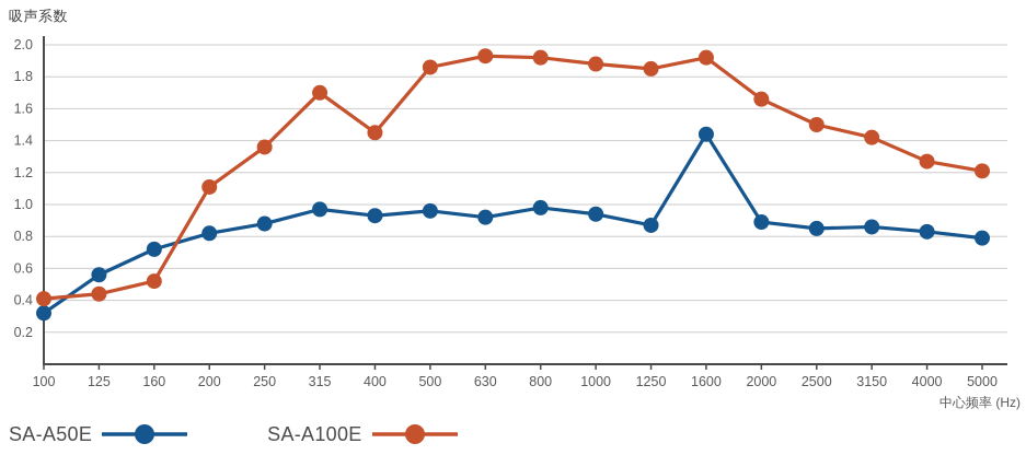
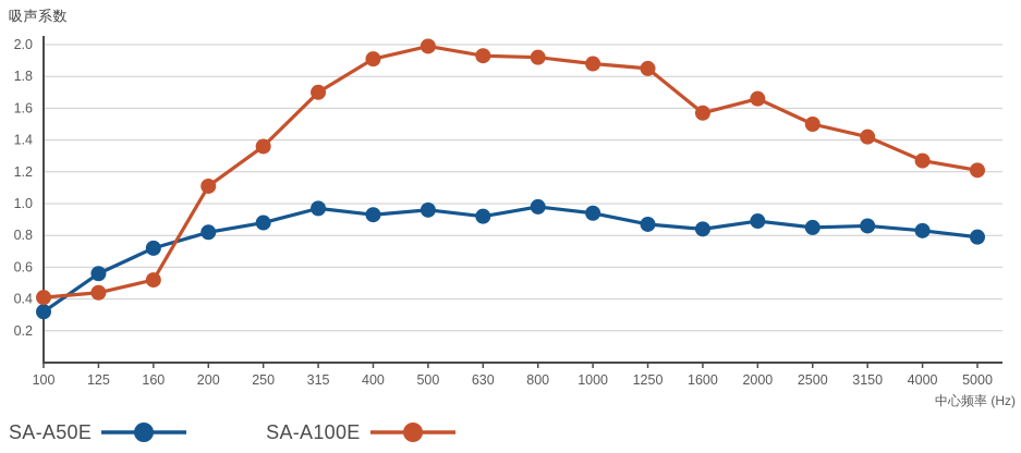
SA-A100E/400: 1.45 -> 1.91
SA-A100E/500: 1.86 -> 1.99
SA-A50E/1600: 1.44 -> 0.84
SA-A100E/1600: 1.92 -> 1.57
